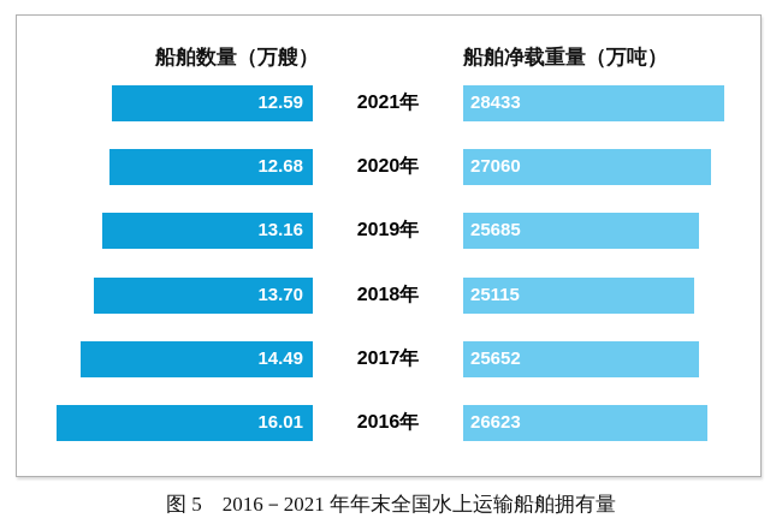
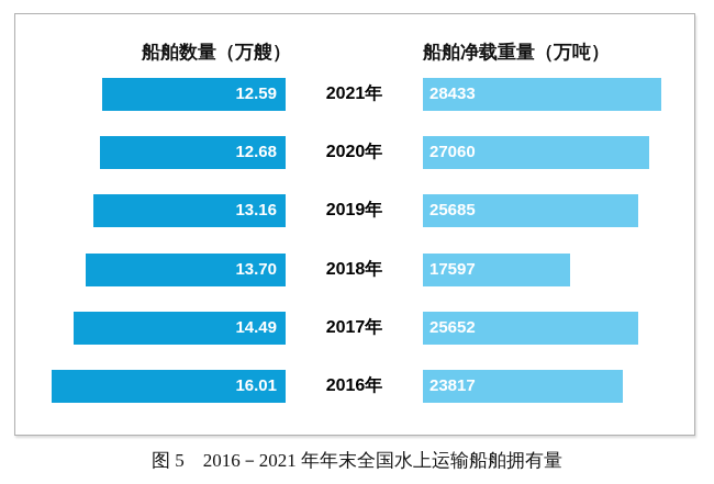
船舶净载重量（万吨）/2018年: 25115 -> 17597
船舶净载重量（万吨）/2016年: 26623 -> 23817
